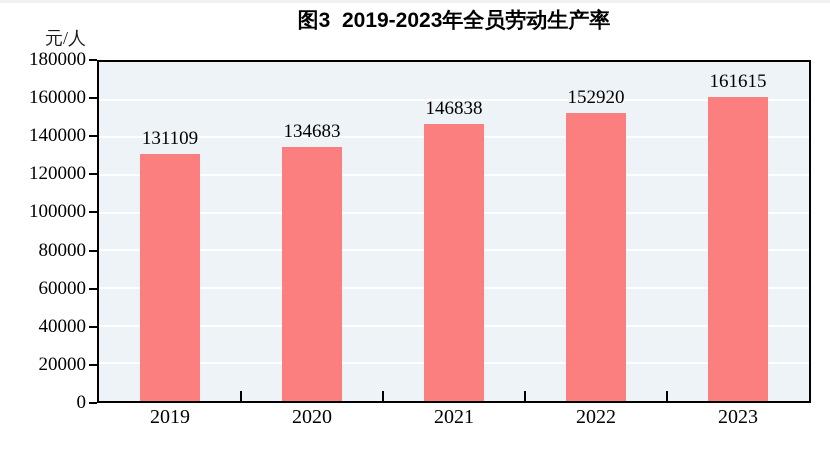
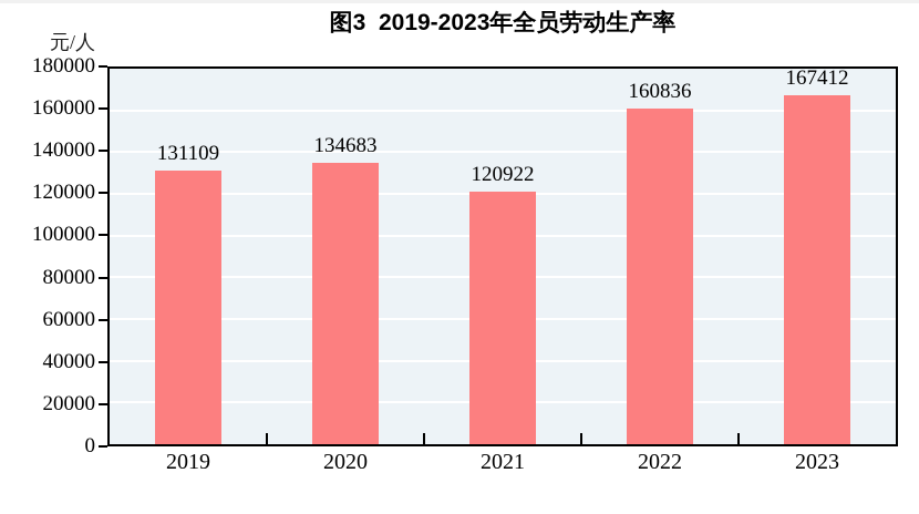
2021: 146838 -> 120922
2022: 152920 -> 160836
2023: 161615 -> 167412
